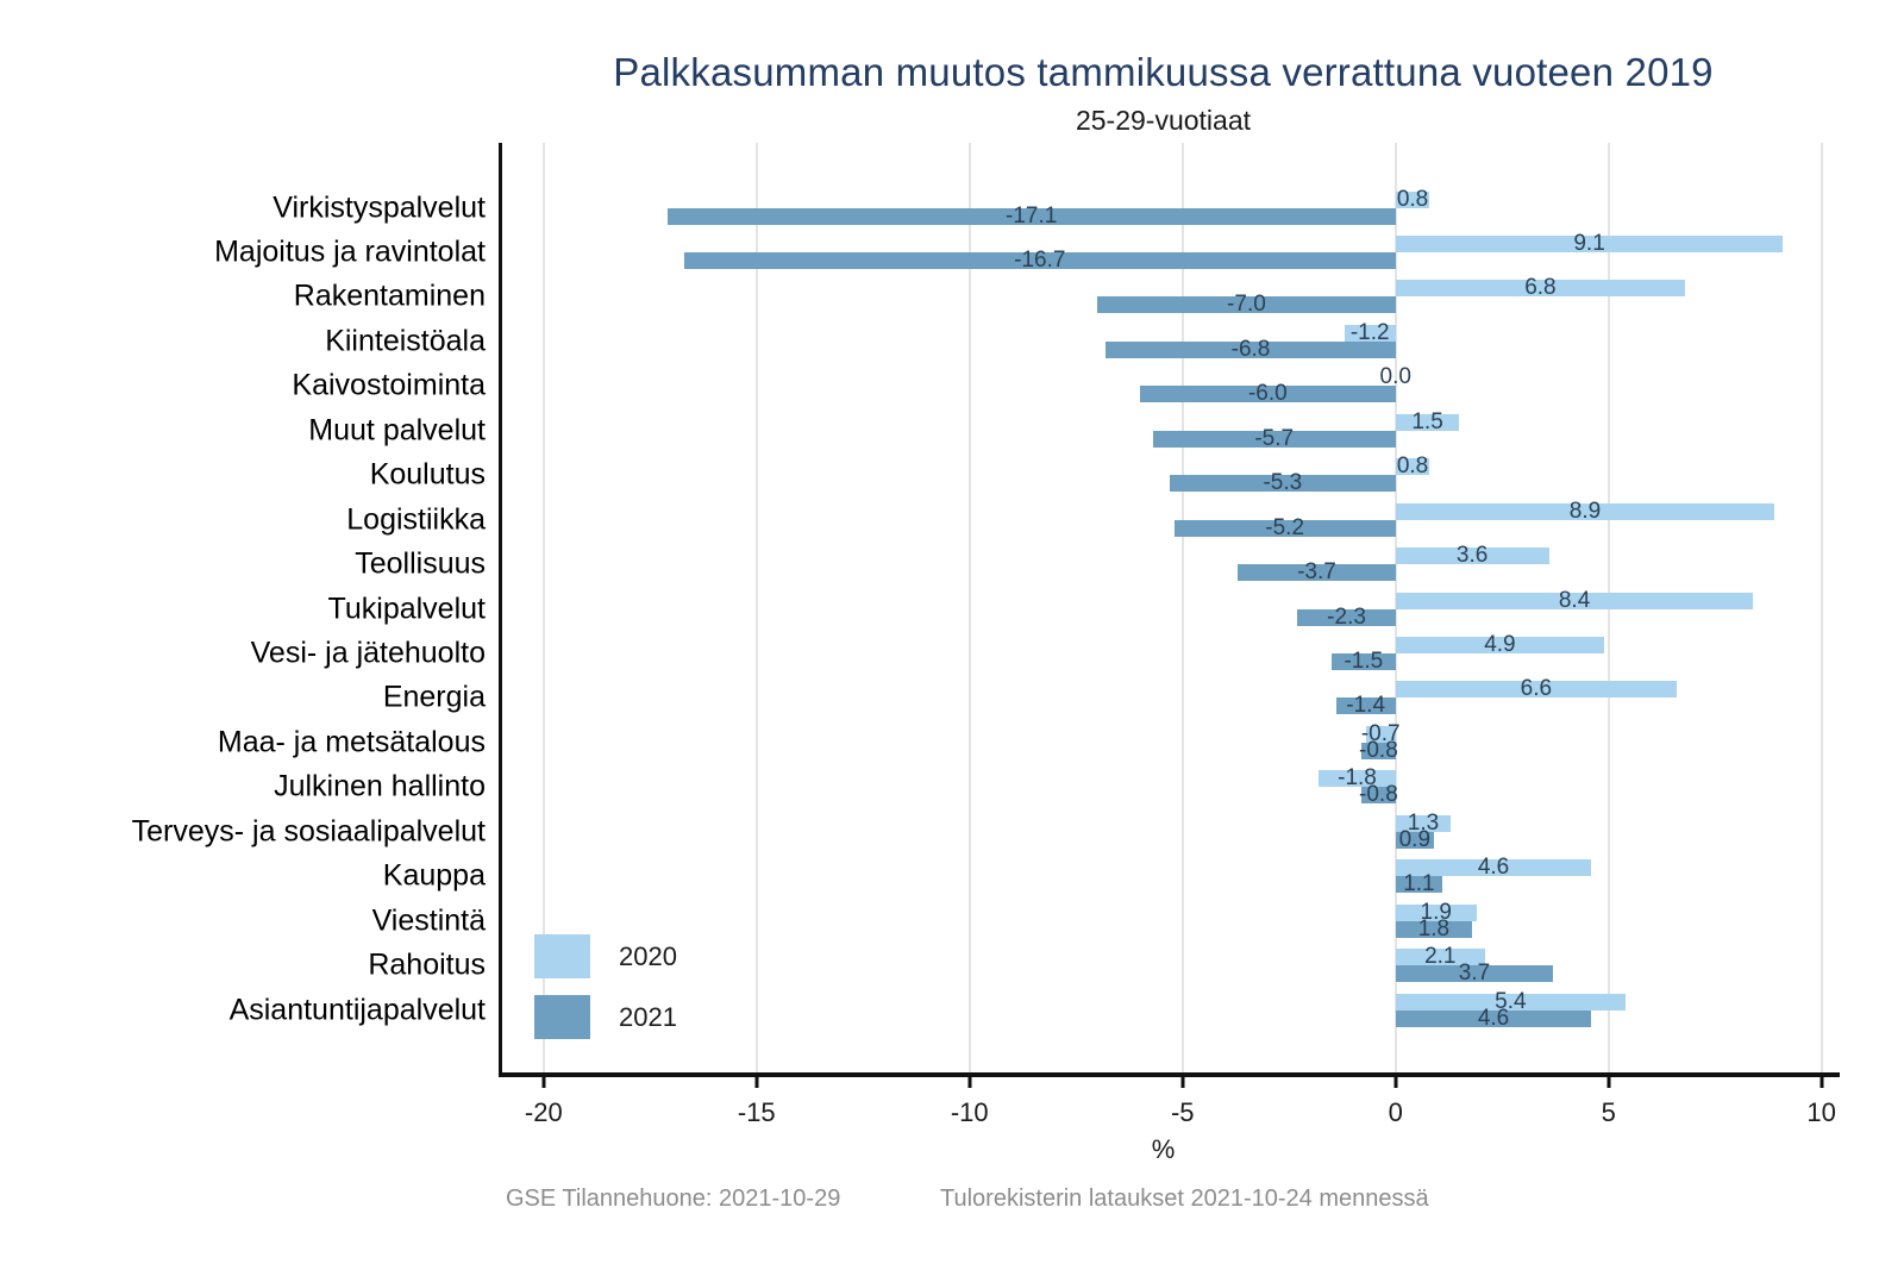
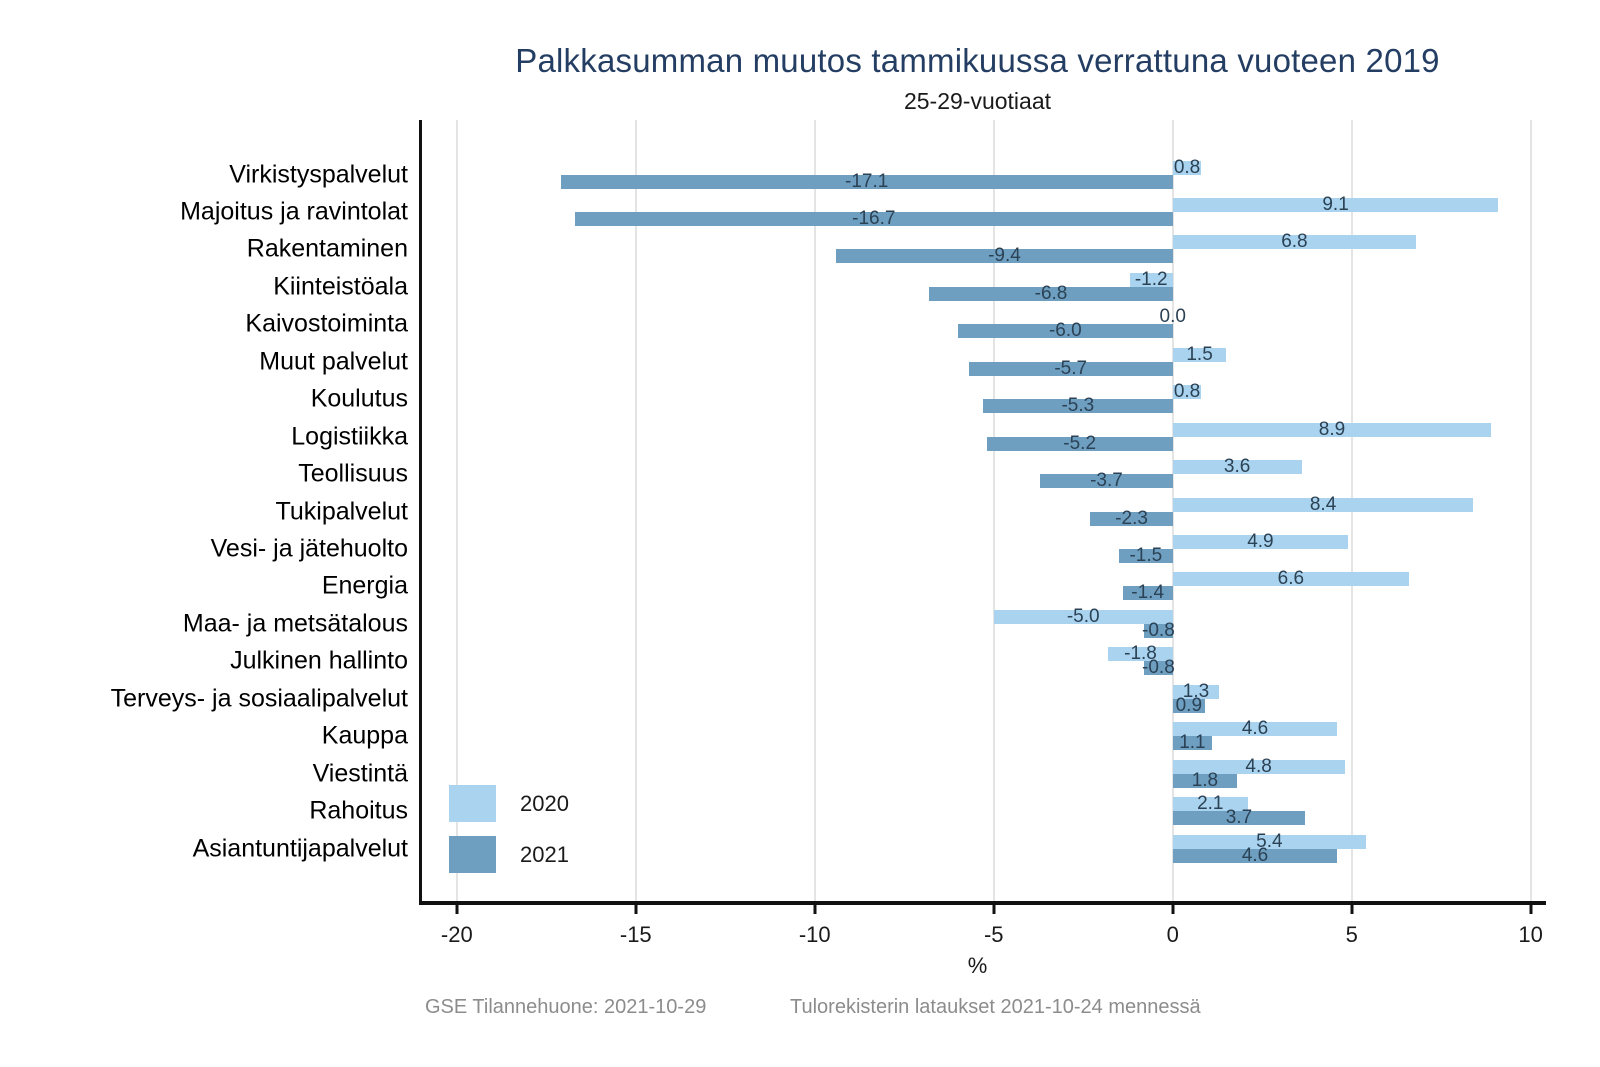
2021/Rakentaminen: -7.0 -> -9.4
2020/Maa- ja metsätalous: -0.7 -> -5.0
2020/Viestintä: 1.9 -> 4.8
